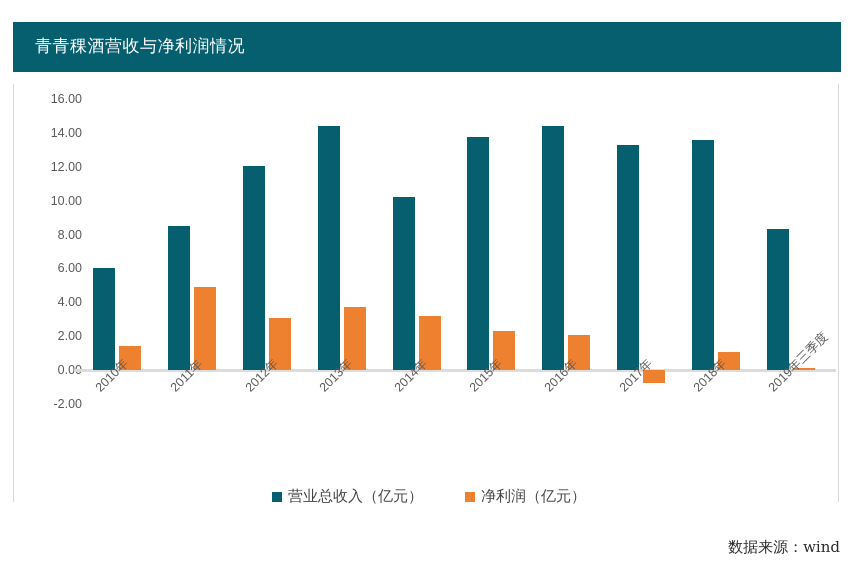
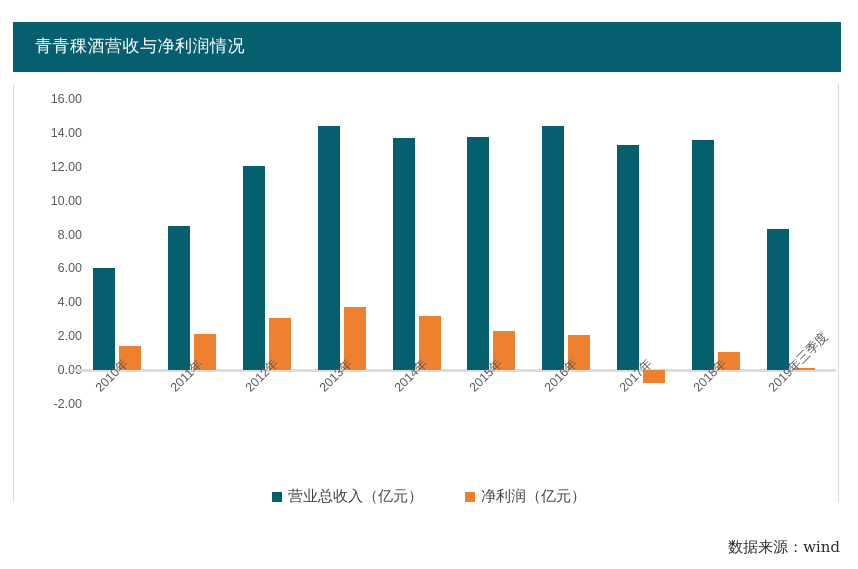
净利润（亿元）/2011年: 4.9 -> 2.1
营业总收入（亿元）/2014年: 10.2 -> 13.7
